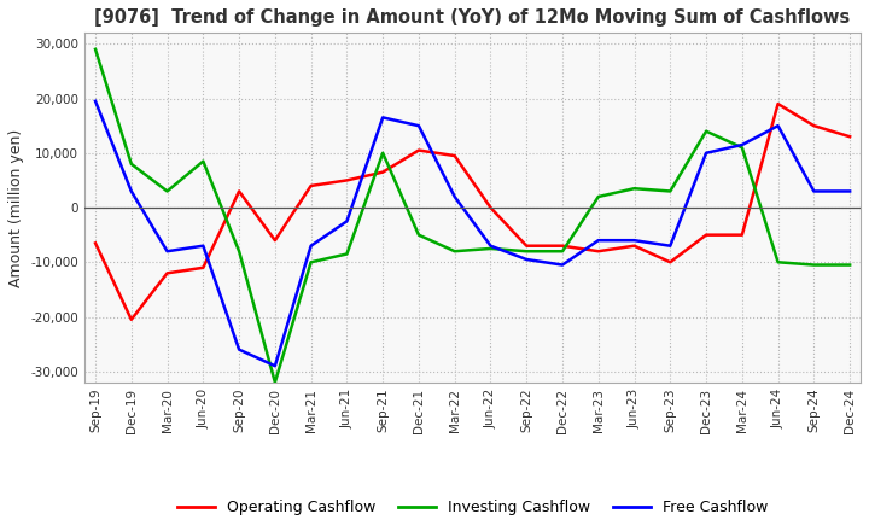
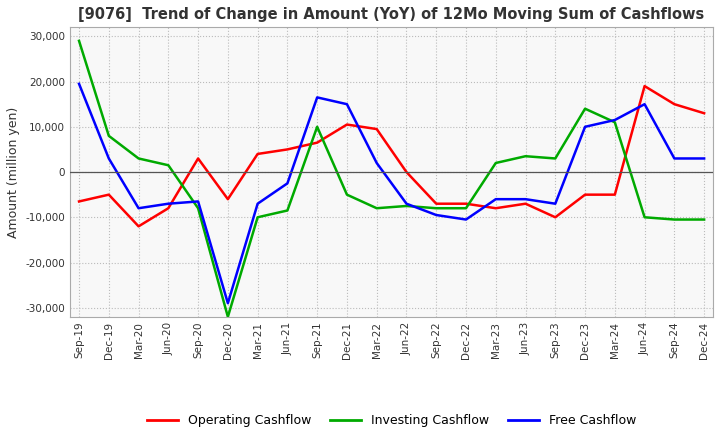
Operating Cashflow/Dec-19: -20,500 -> -5,000
Operating Cashflow/Jun-20: -11,000 -> -8,000
Investing Cashflow/Jun-20: 8,500 -> 1,500
Free Cashflow/Sep-20: -26,000 -> -6,500
